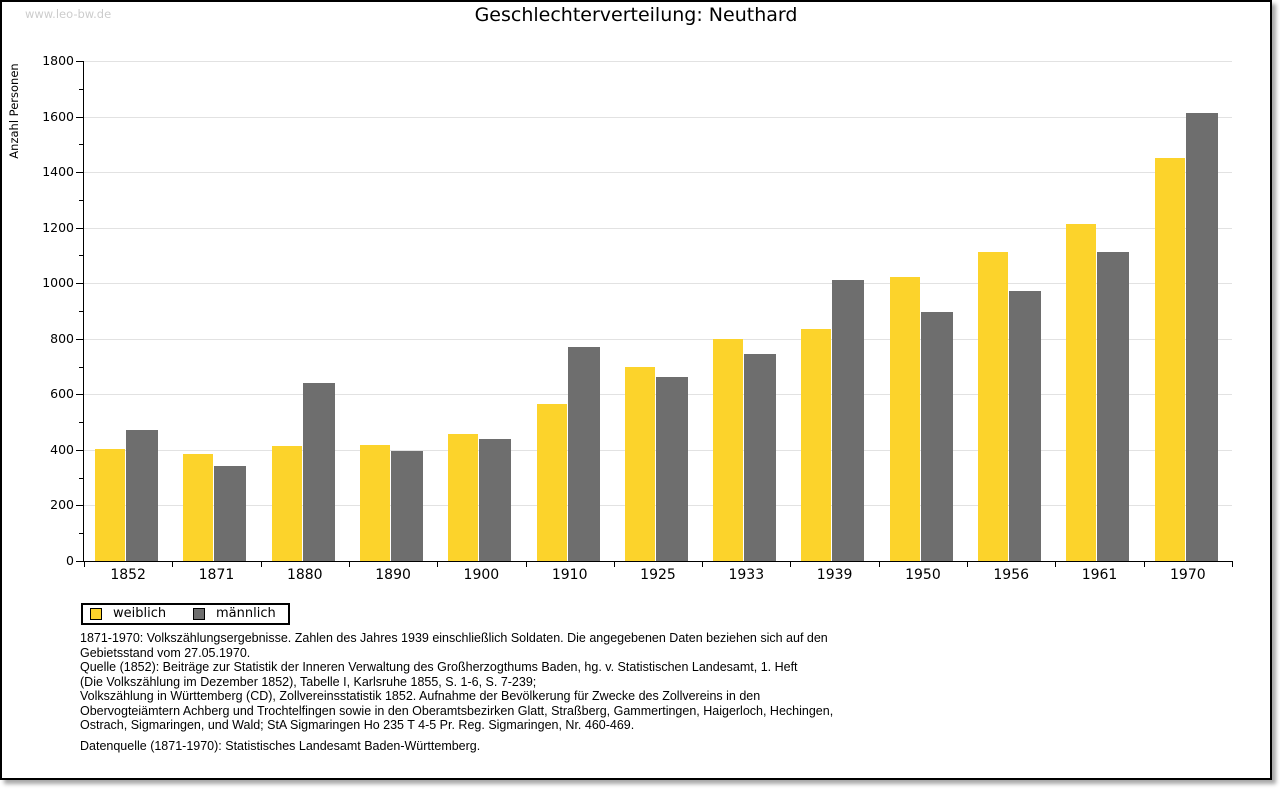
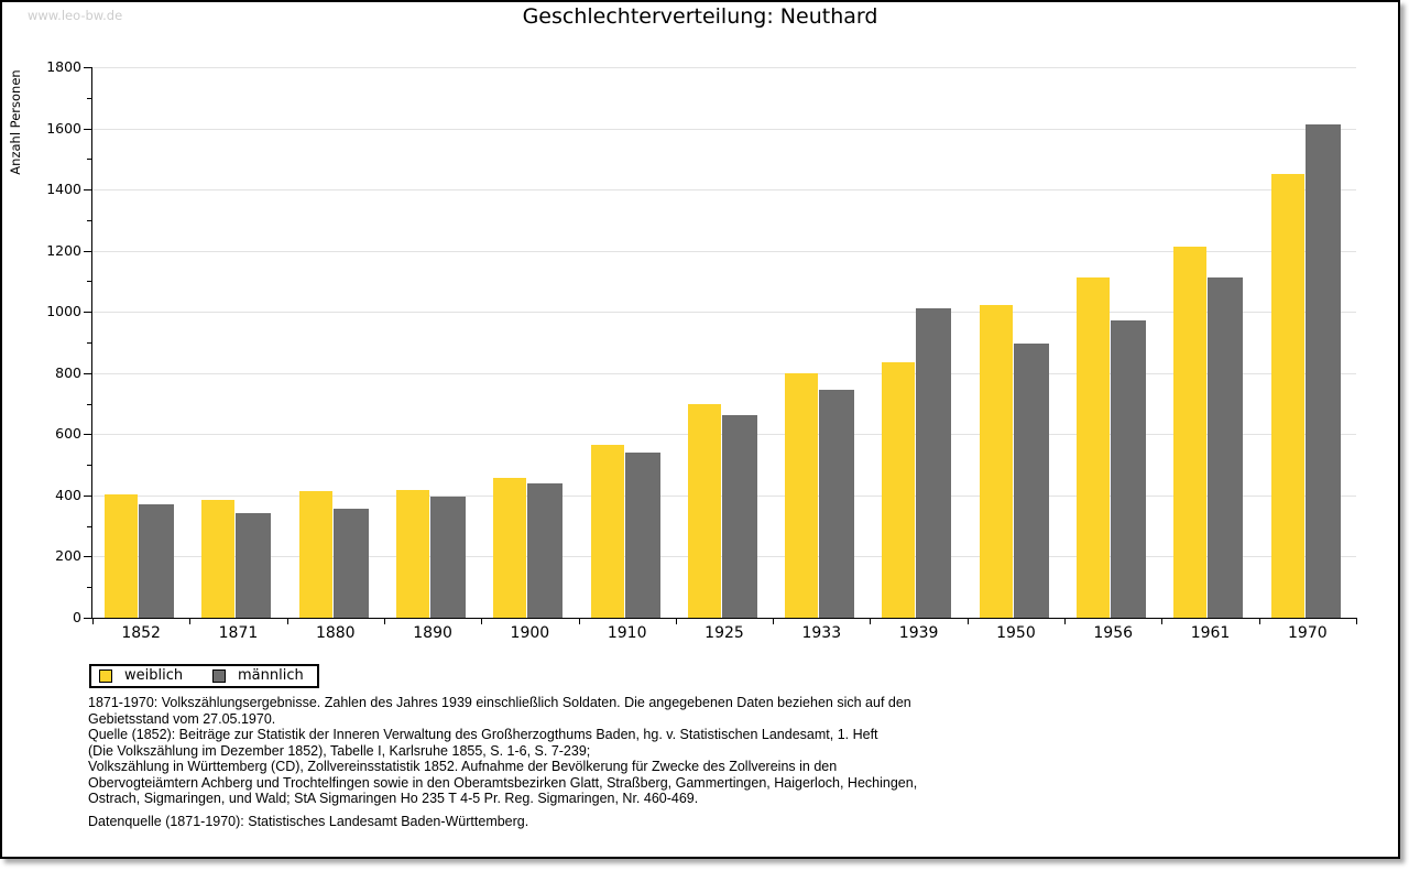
männlich/1852: 470 -> 370
männlich/1880: 640 -> 360
männlich/1910: 770 -> 540
